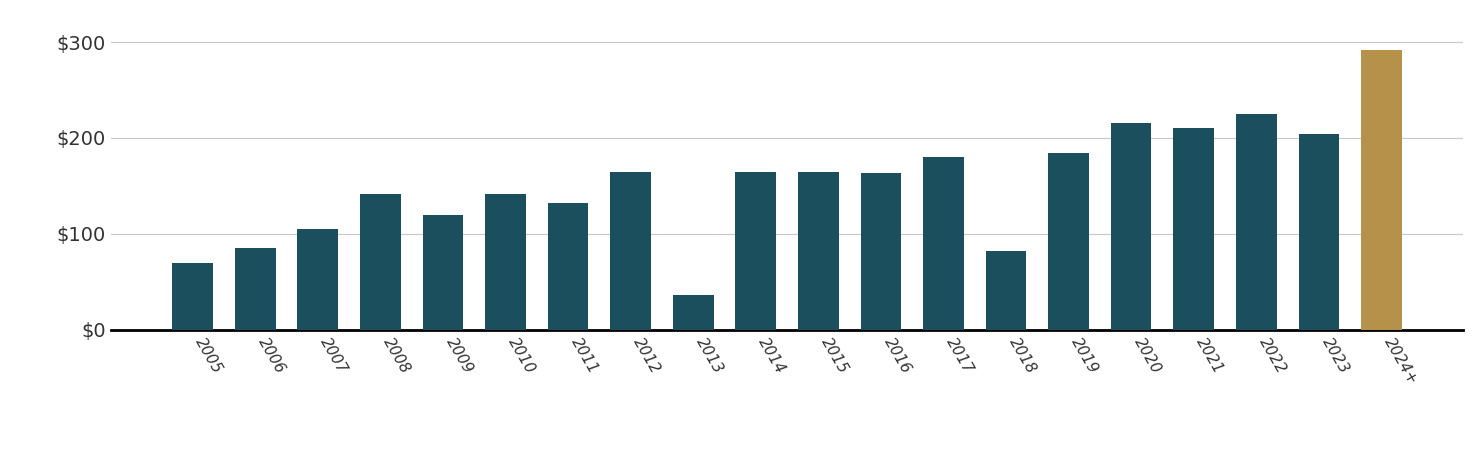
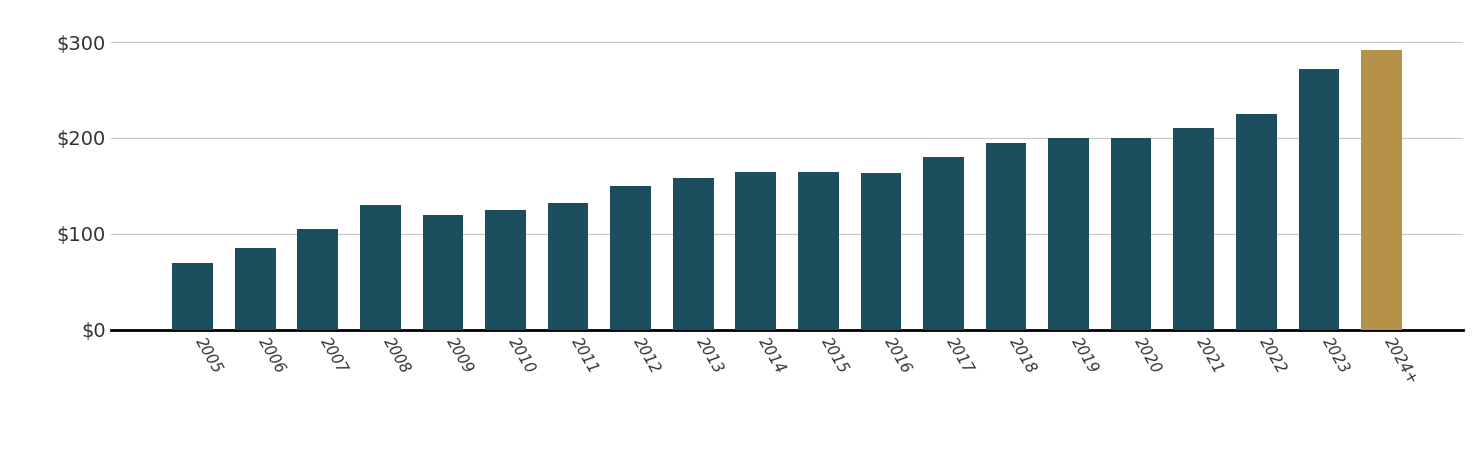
2008: $142 -> $130
2010: $142 -> $125
2012: $164 -> $150
2013: $36 -> $158
2018: $82 -> $195
2019: $184 -> $200
2020: $216 -> $200
2023: $204 -> $272
